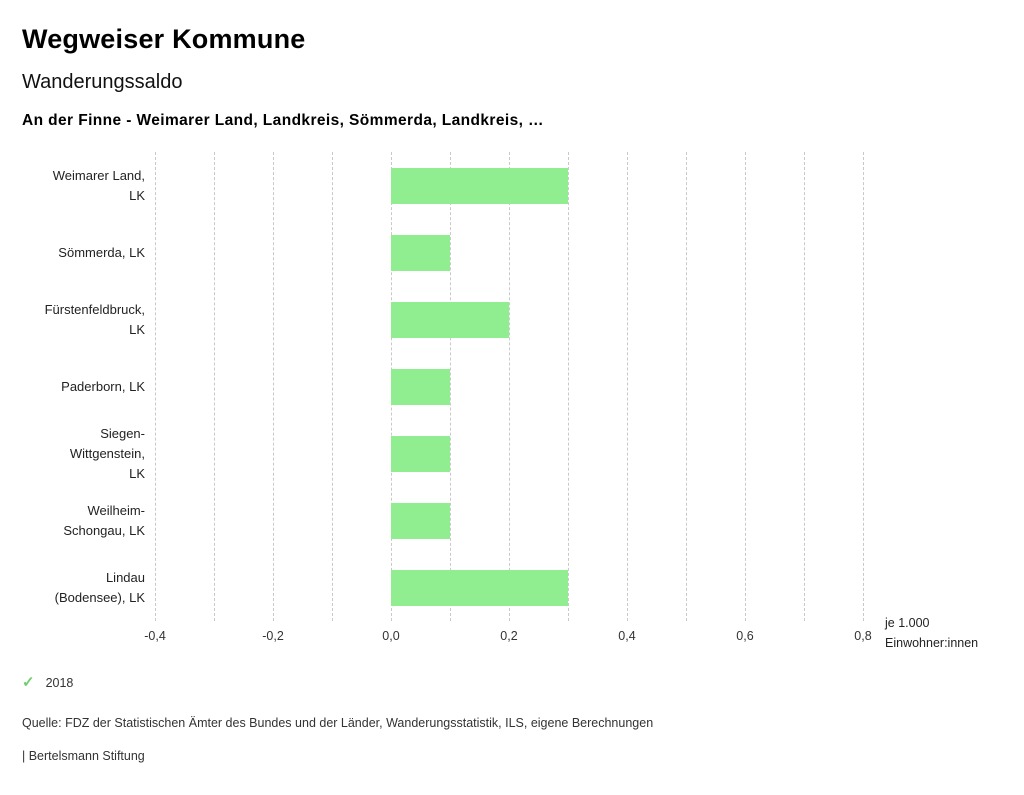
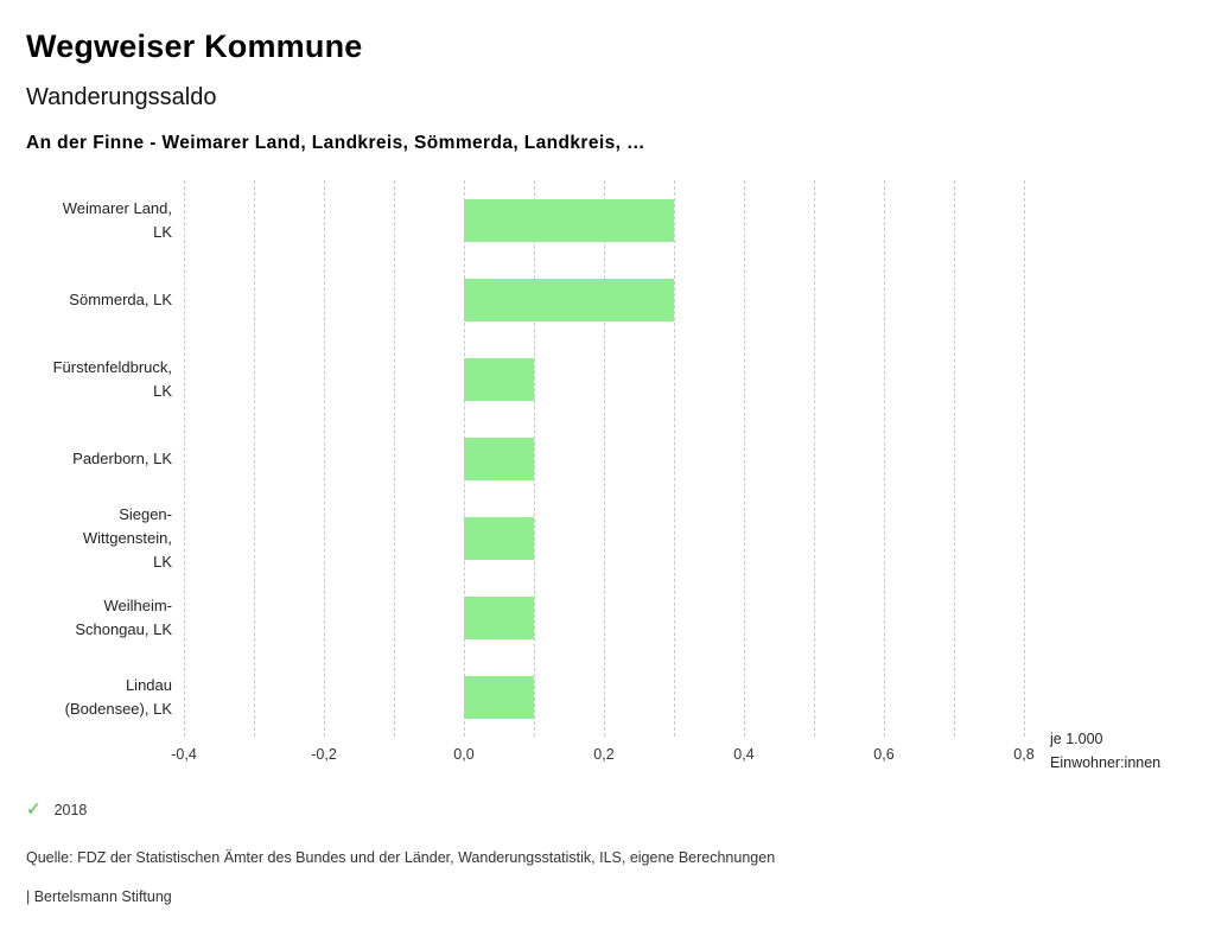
Sömmerda, LK: 0,1 -> 0,3
Fürstenfeldbruck, LK: 0,2 -> 0,1
Lindau (Bodensee), LK: 0,3 -> 0,1
